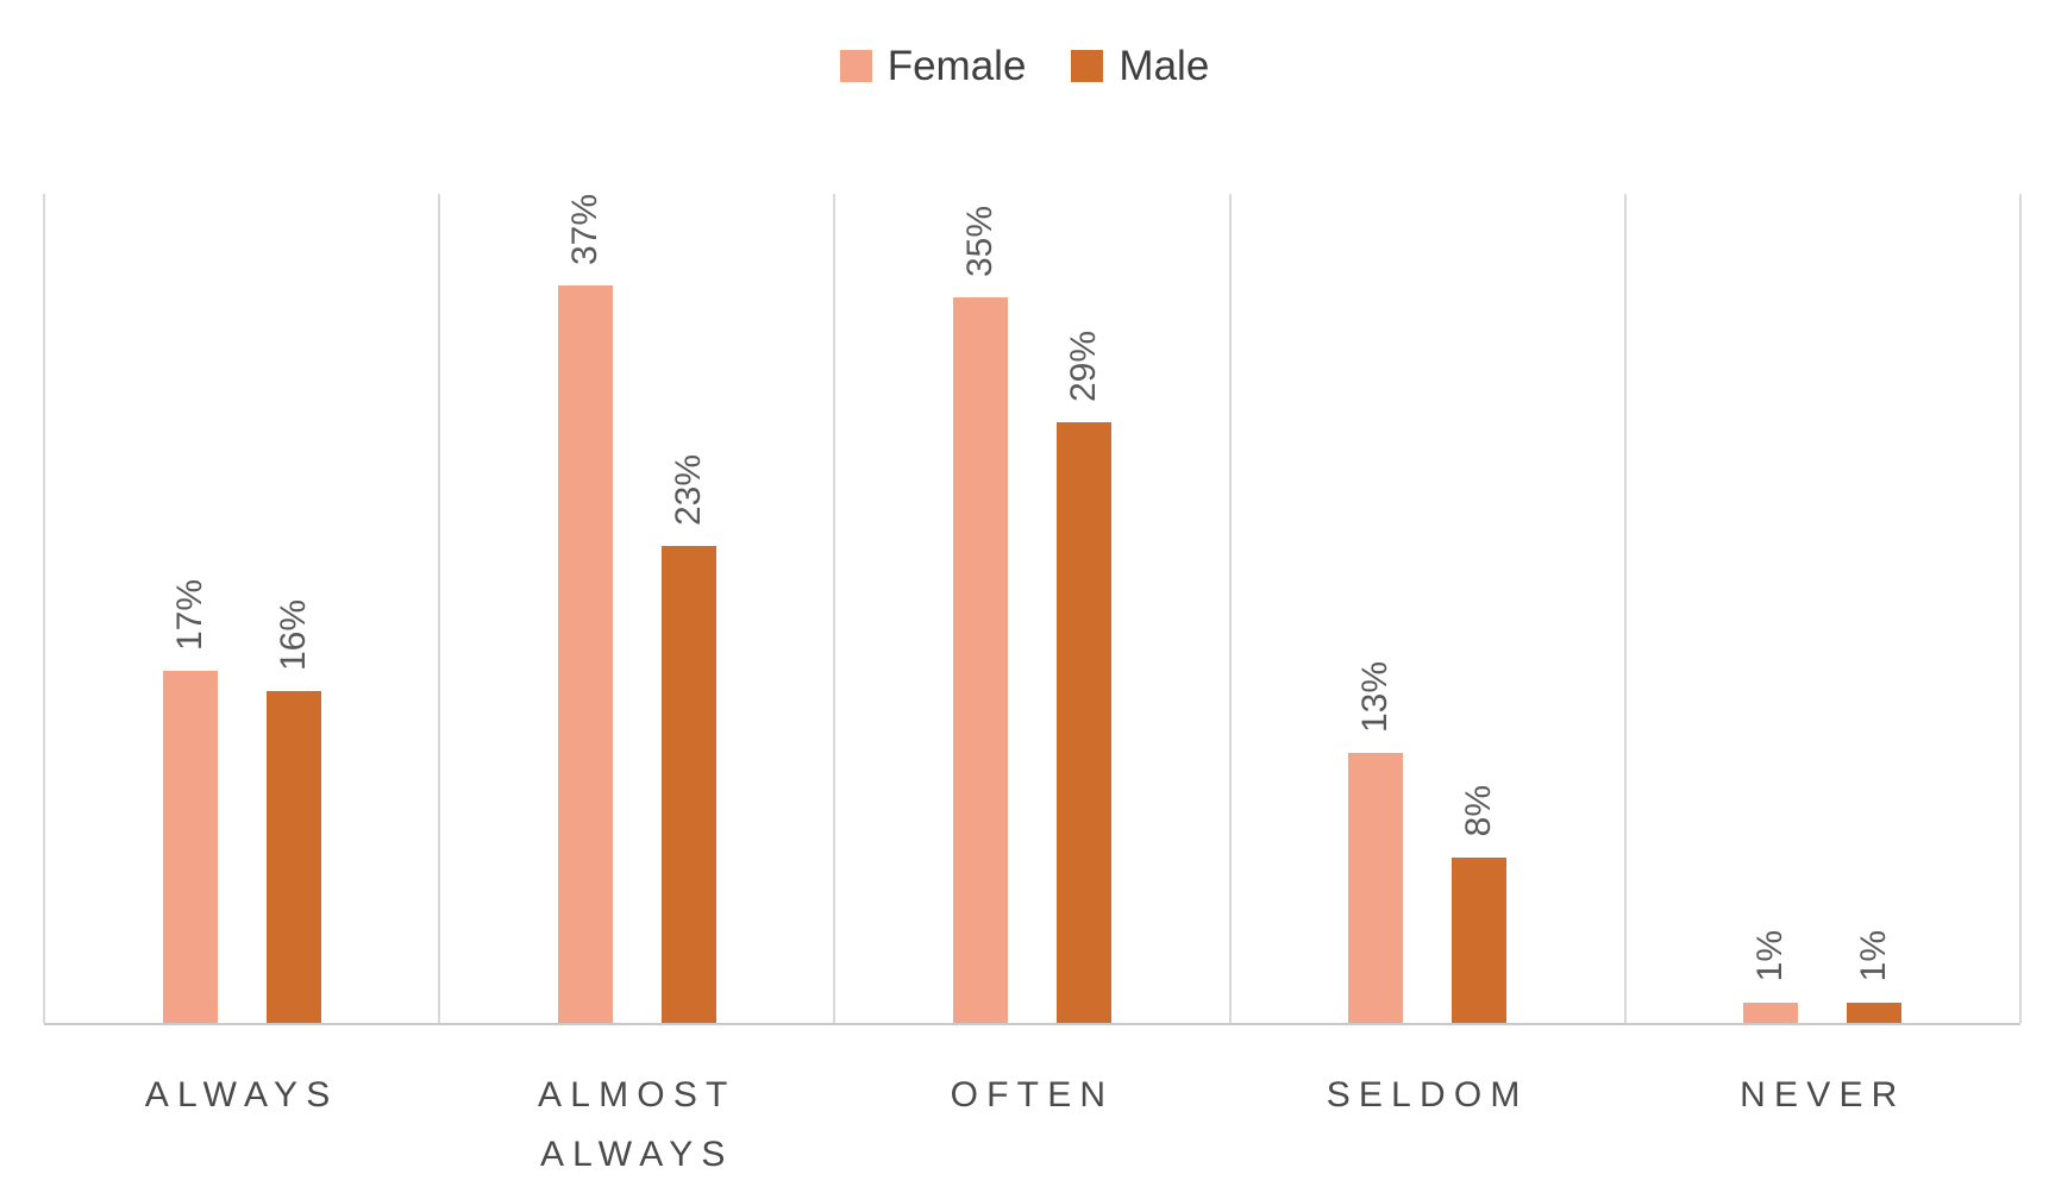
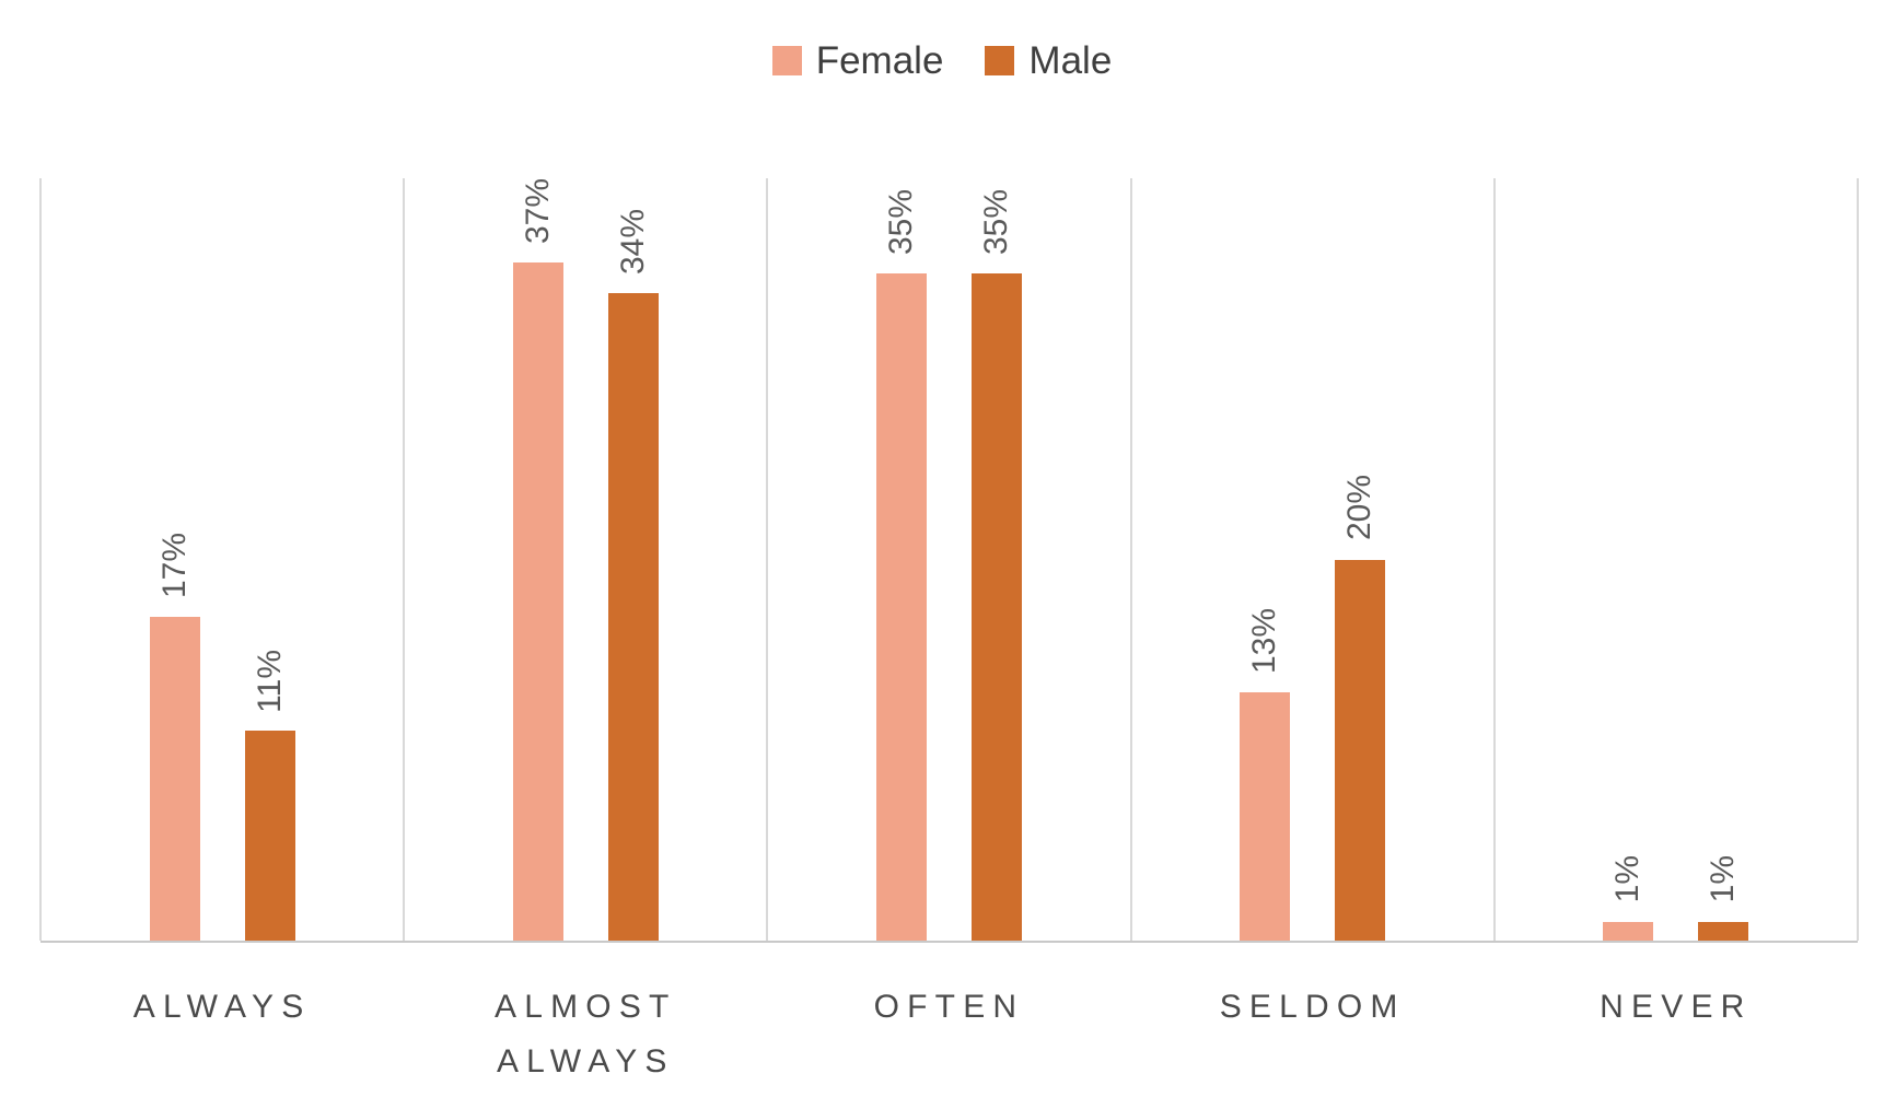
Male/ALWAYS: 16% -> 11%
Male/ALMOST ALWAYS: 23% -> 34%
Male/OFTEN: 29% -> 35%
Male/SELDOM: 8% -> 20%
